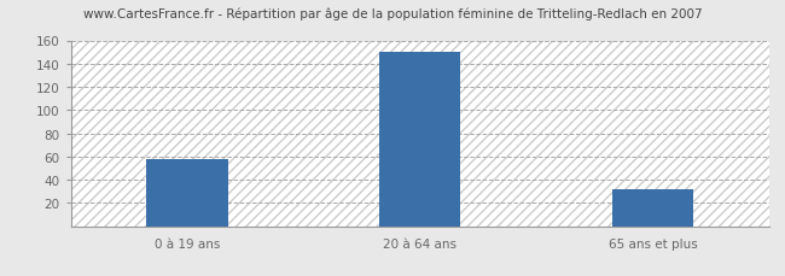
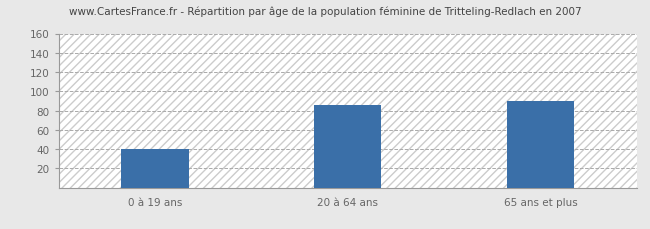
0 à 19 ans: 58 -> 40
20 à 64 ans: 150 -> 86
65 ans et plus: 32 -> 90
